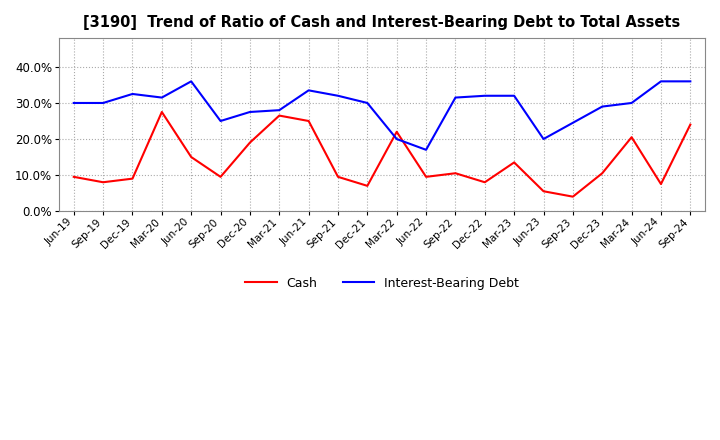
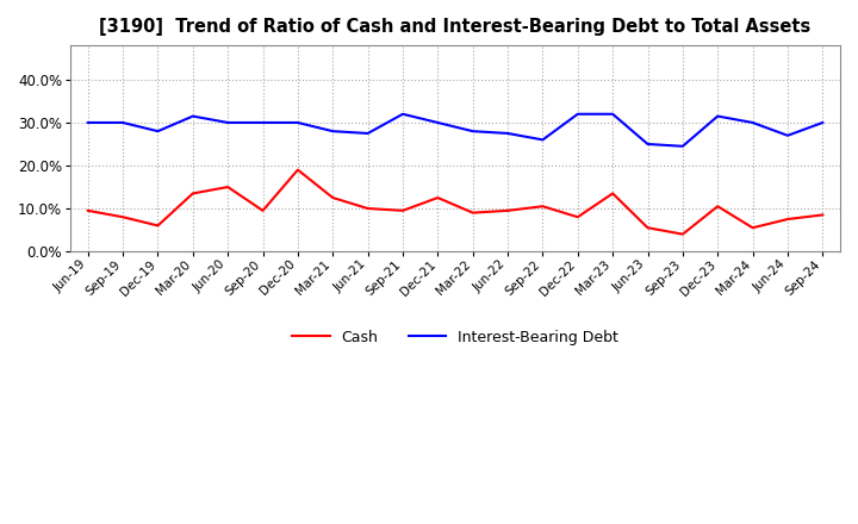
Cash/Dec-19: 9.0% -> 6.0%
Interest-Bearing Debt/Dec-19: 32.5% -> 28.0%
Cash/Mar-20: 27.5% -> 13.5%
Interest-Bearing Debt/Jun-20: 36.0% -> 30.0%
Interest-Bearing Debt/Sep-20: 25.0% -> 30.0%
Interest-Bearing Debt/Dec-20: 27.5% -> 30.0%
Cash/Mar-21: 26.5% -> 12.5%
Cash/Jun-21: 25.0% -> 10.0%
Interest-Bearing Debt/Jun-21: 33.5% -> 27.5%
Cash/Dec-21: 7.0% -> 12.5%
Cash/Mar-22: 22.0% -> 9.0%
Interest-Bearing Debt/Mar-22: 20.0% -> 28.0%
Interest-Bearing Debt/Jun-22: 17.0% -> 27.5%
Interest-Bearing Debt/Sep-22: 31.5% -> 26.0%
Interest-Bearing Debt/Jun-23: 20.0% -> 25.0%
Interest-Bearing Debt/Dec-23: 29.0% -> 31.5%
Cash/Mar-24: 20.5% -> 5.5%
Interest-Bearing Debt/Jun-24: 36.0% -> 27.0%
Cash/Sep-24: 24.0% -> 8.5%
Interest-Bearing Debt/Sep-24: 36.0% -> 30.0%
